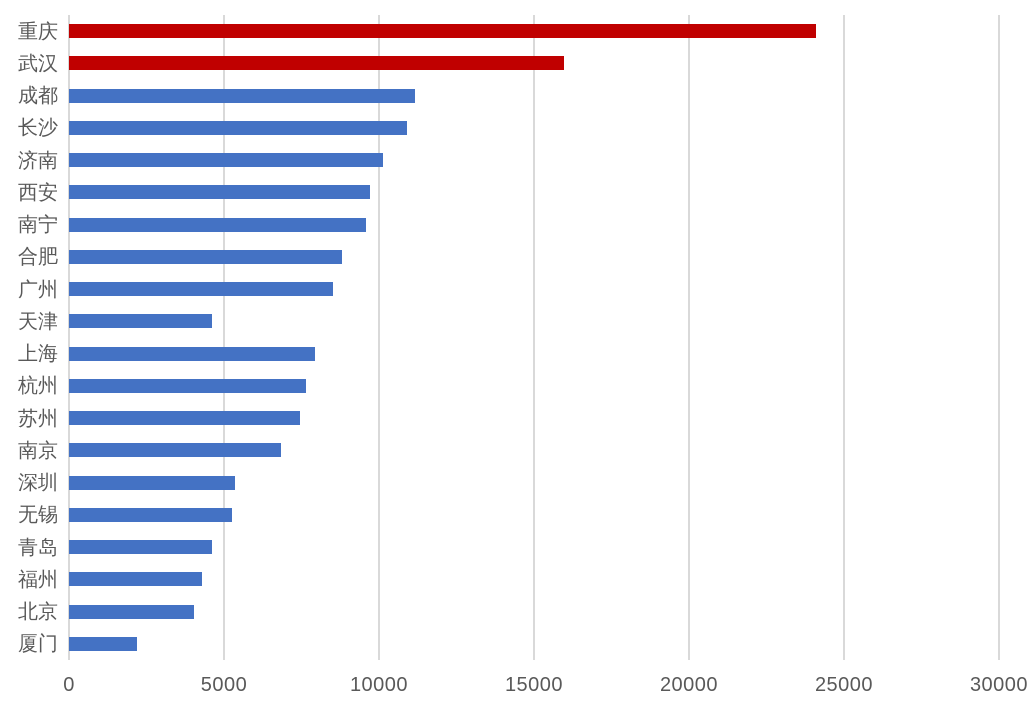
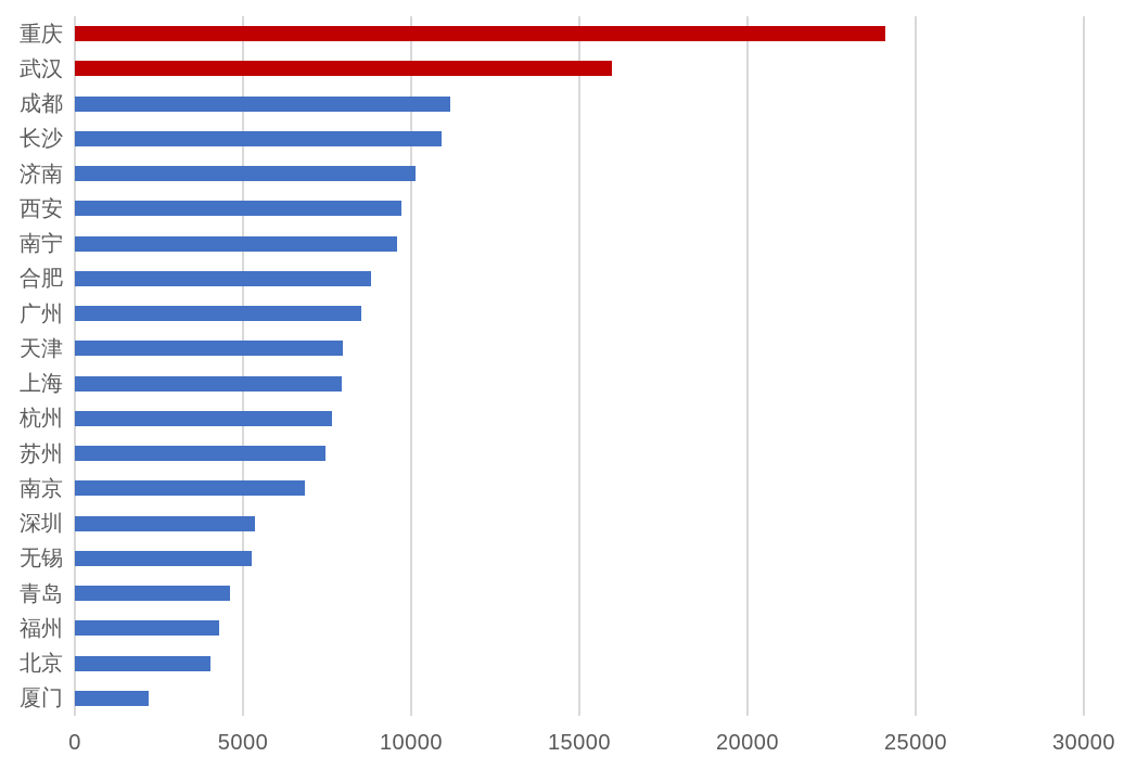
天津: 4600 -> 8000
